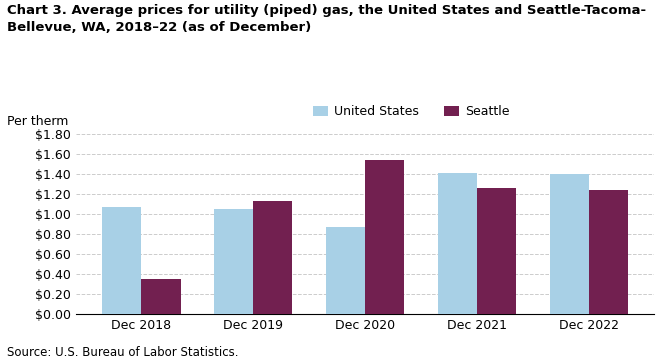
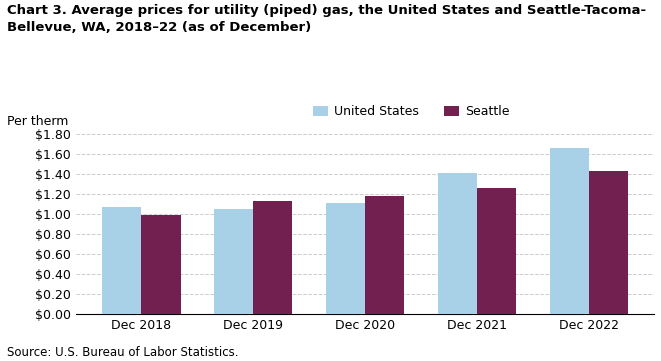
Seattle/Dec 2018: $0.35 -> $0.99
United States/Dec 2020: $0.87 -> $1.11
Seattle/Dec 2020: $1.54 -> $1.18
United States/Dec 2022: $1.40 -> $1.66
Seattle/Dec 2022: $1.24 -> $1.43
